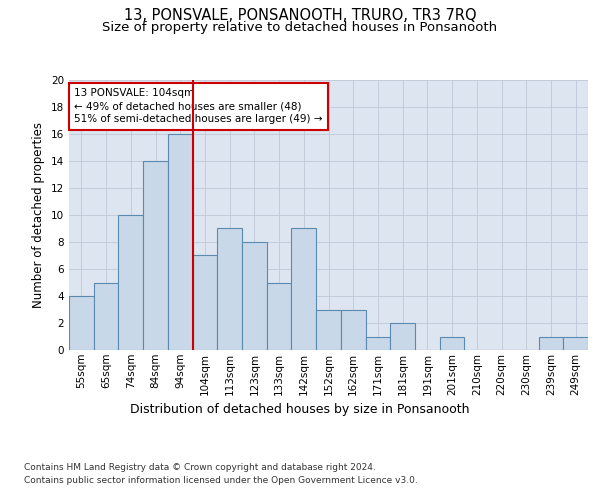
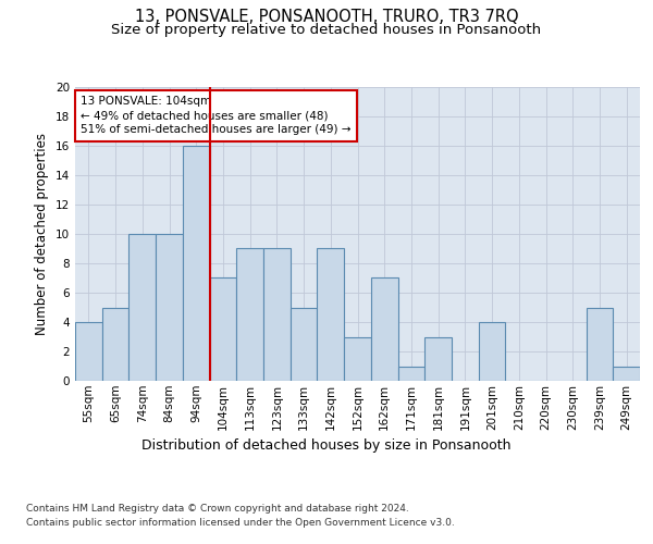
84sqm: 14 -> 10
123sqm: 8 -> 9
162sqm: 3 -> 7
181sqm: 2 -> 3
201sqm: 1 -> 4
239sqm: 1 -> 5
